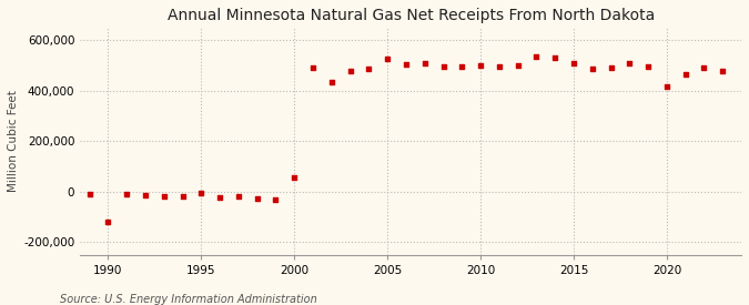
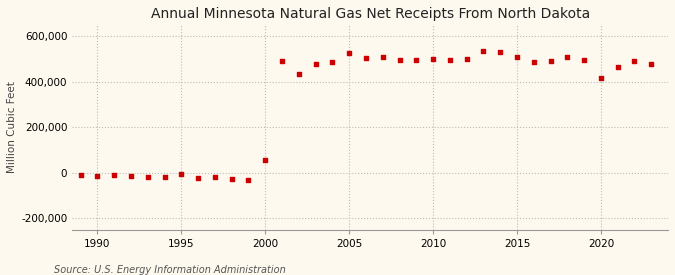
1990: -120,000 -> -15,000
